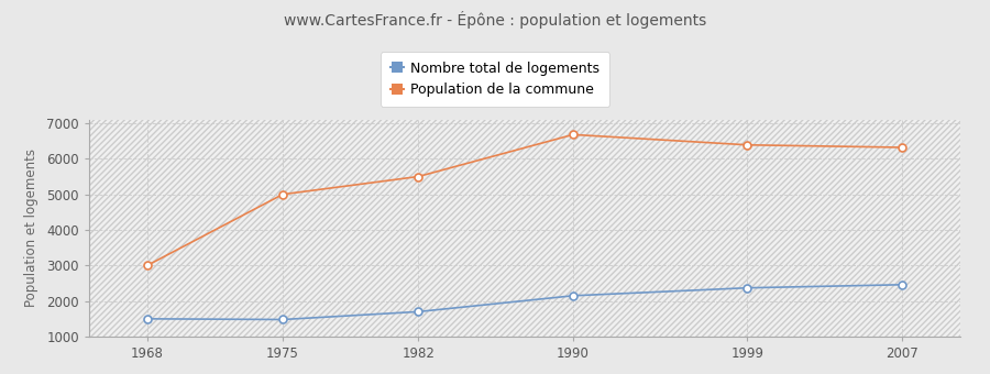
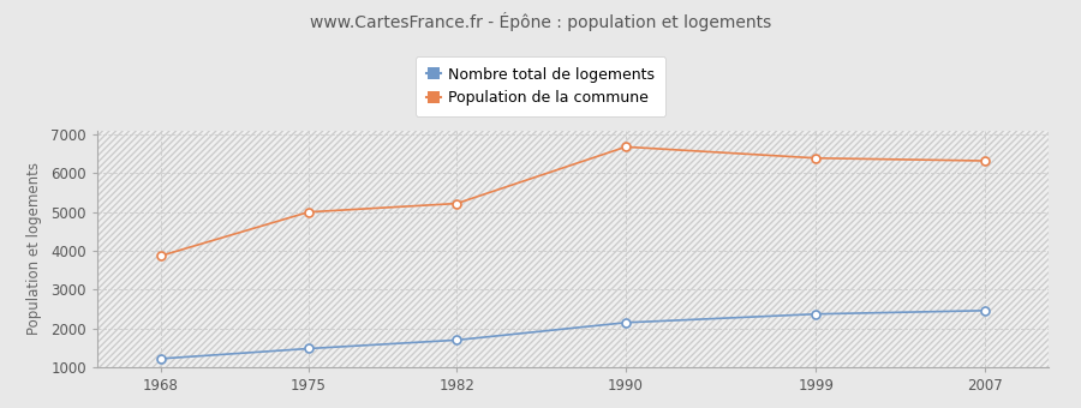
Nombre total de logements/1968: 1500 -> 1220
Population de la commune/1968: 3000 -> 3870
Population de la commune/1982: 5500 -> 5220
